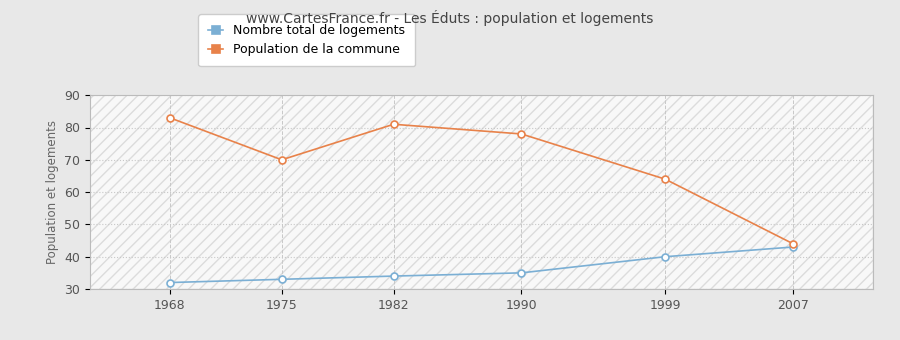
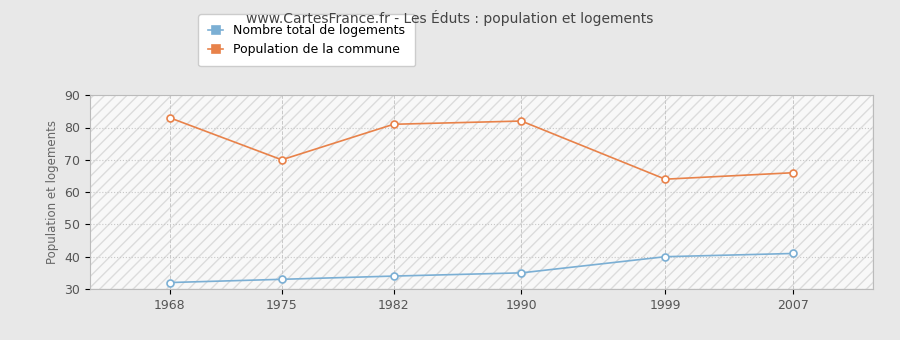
Population de la commune/1990: 78 -> 82
Nombre total de logements/2007: 43 -> 41
Population de la commune/2007: 44 -> 66
